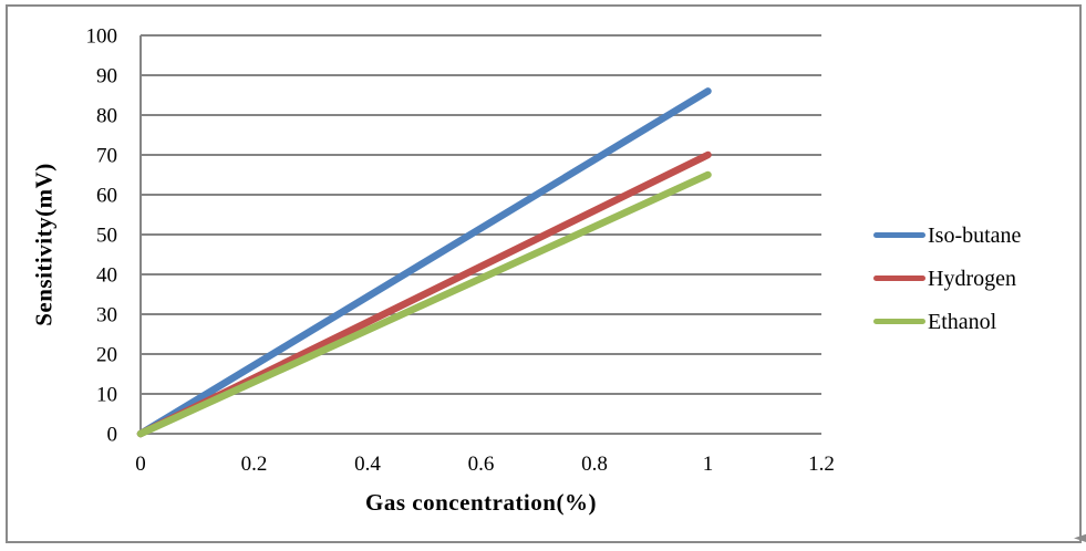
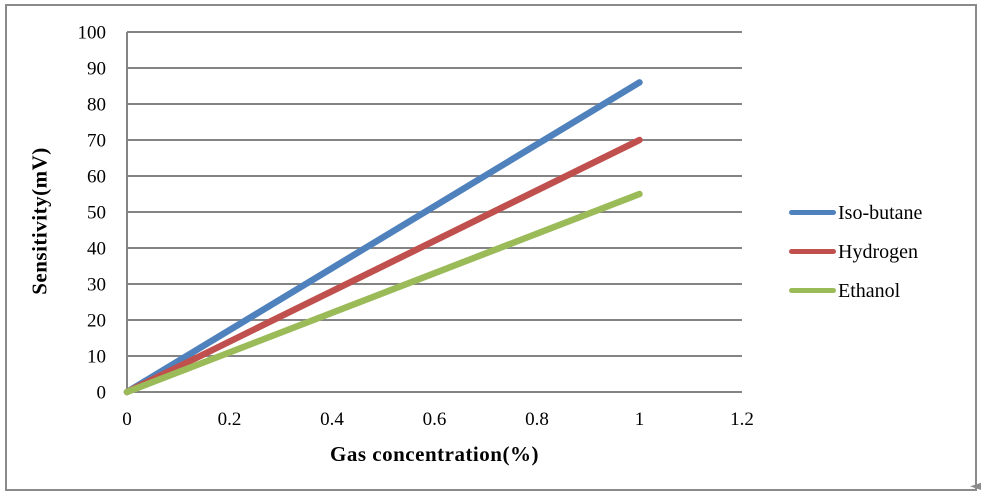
Ethanol/1: 65 -> 55
